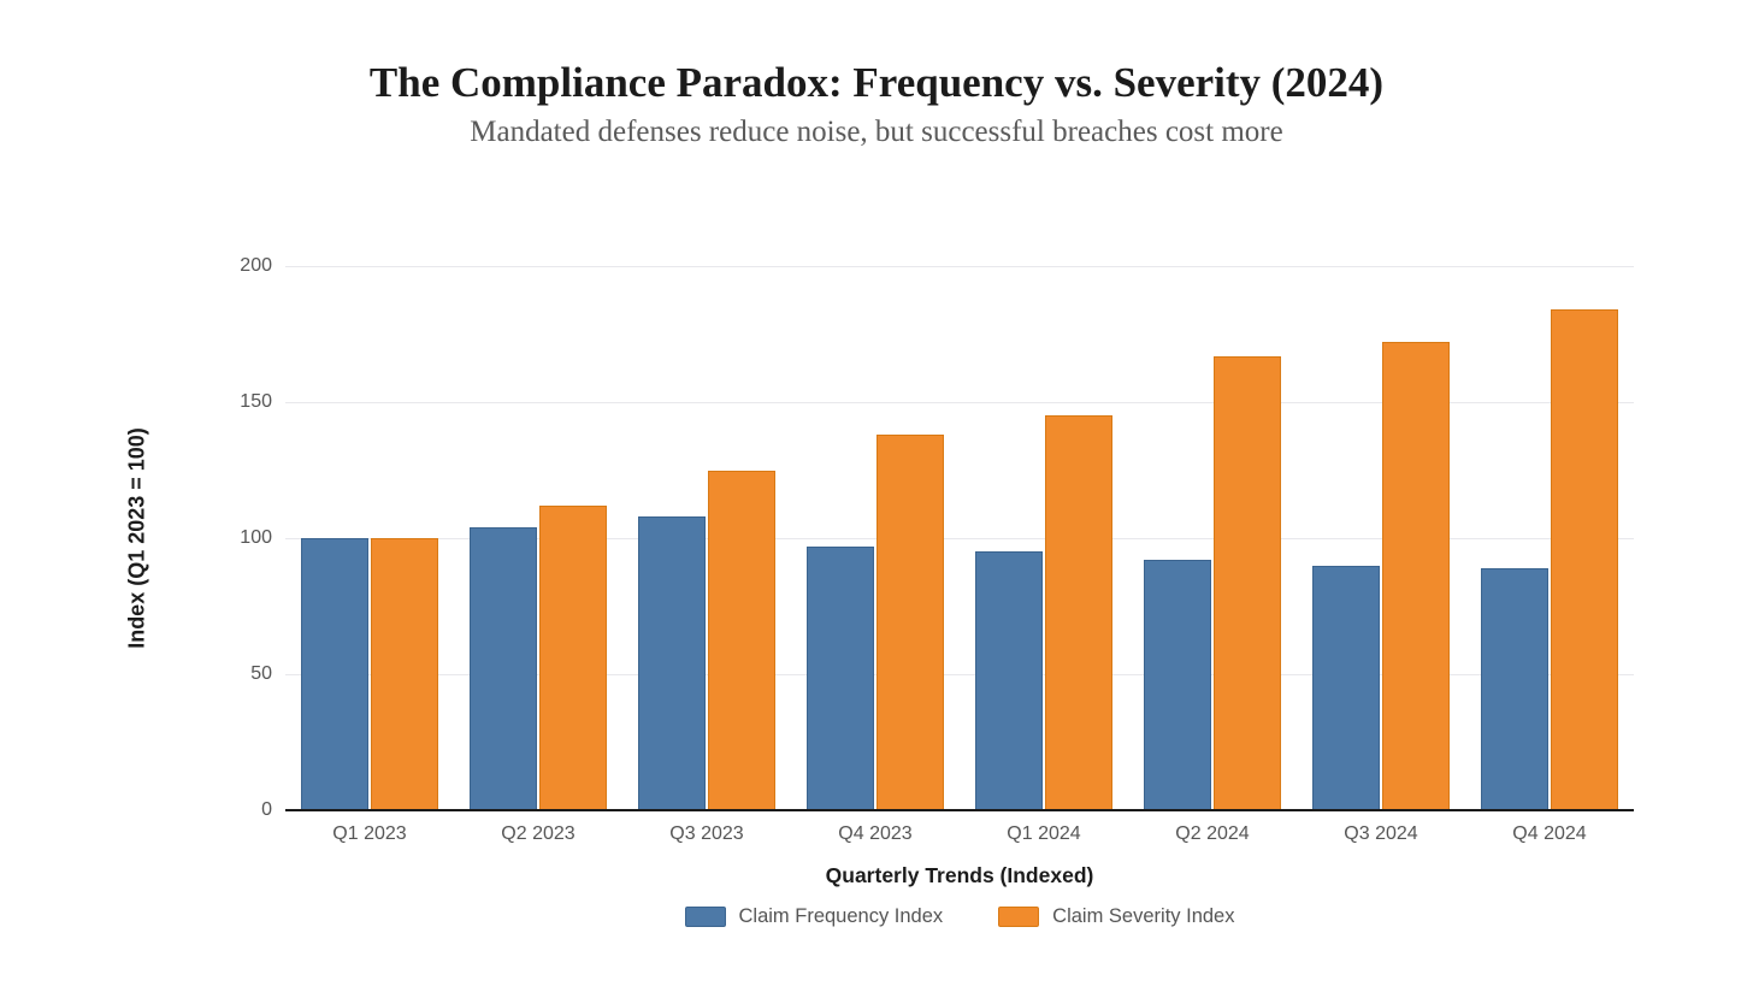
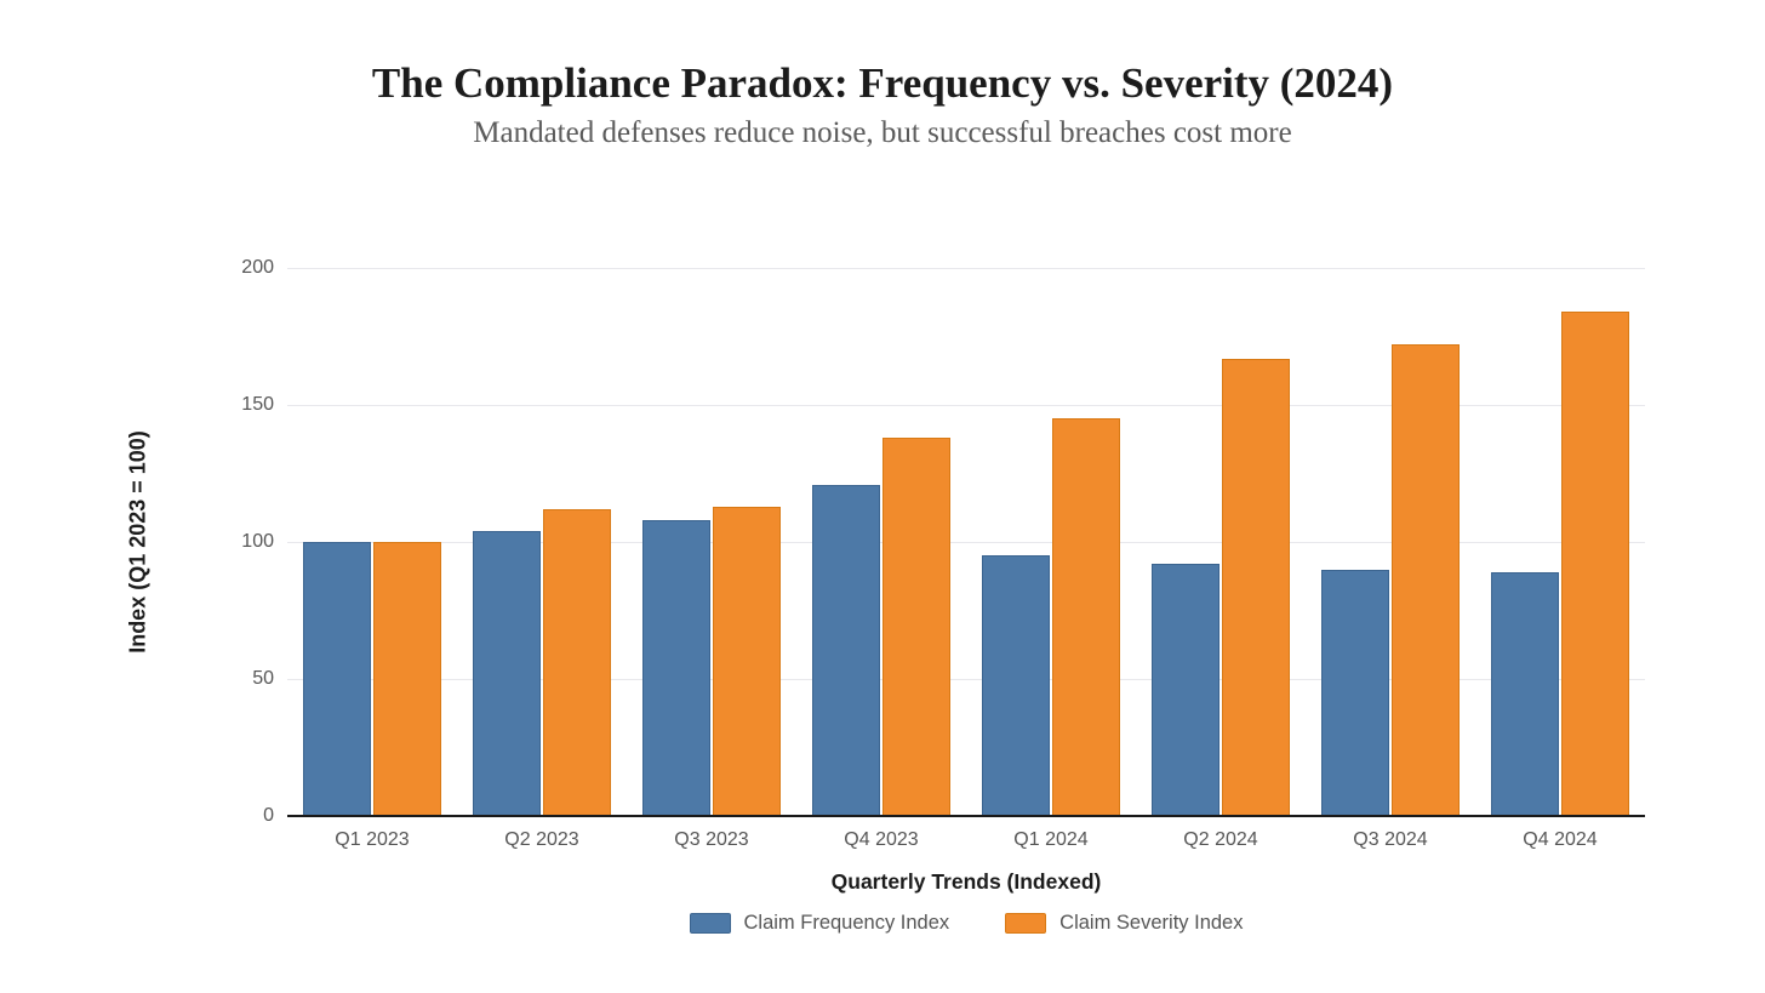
Claim Severity Index/Q3 2023: 125 -> 113
Claim Frequency Index/Q4 2023: 97 -> 121
